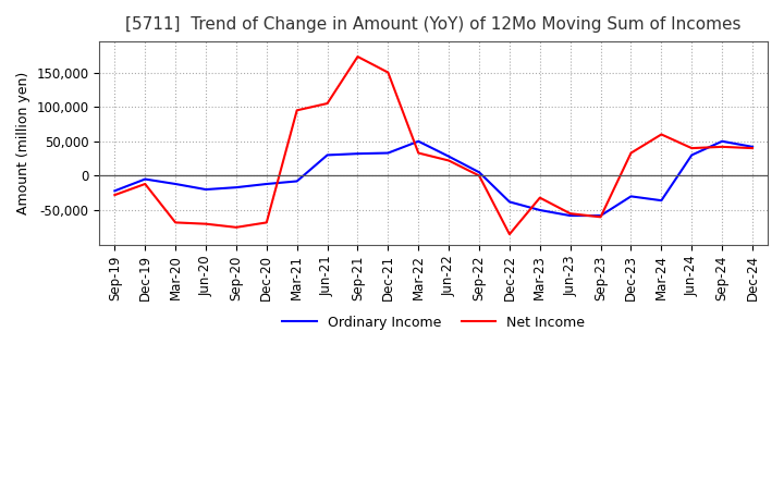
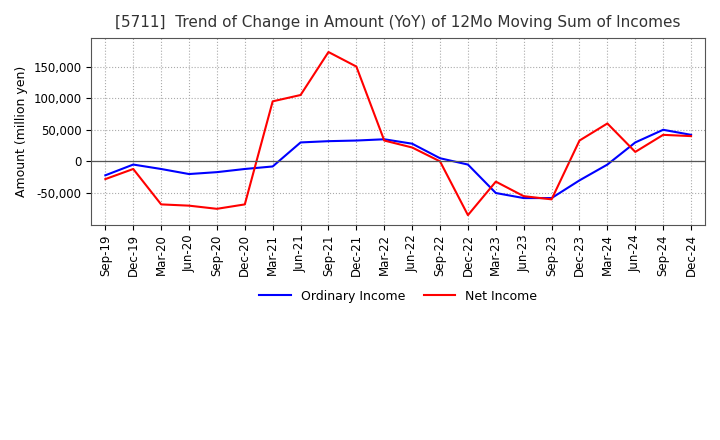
Ordinary Income/Mar-22: 50,000 -> 35,000
Ordinary Income/Dec-22: -38,000 -> -5,000
Ordinary Income/Mar-24: -36,000 -> -5,000
Net Income/Jun-24: 40,000 -> 15,000
